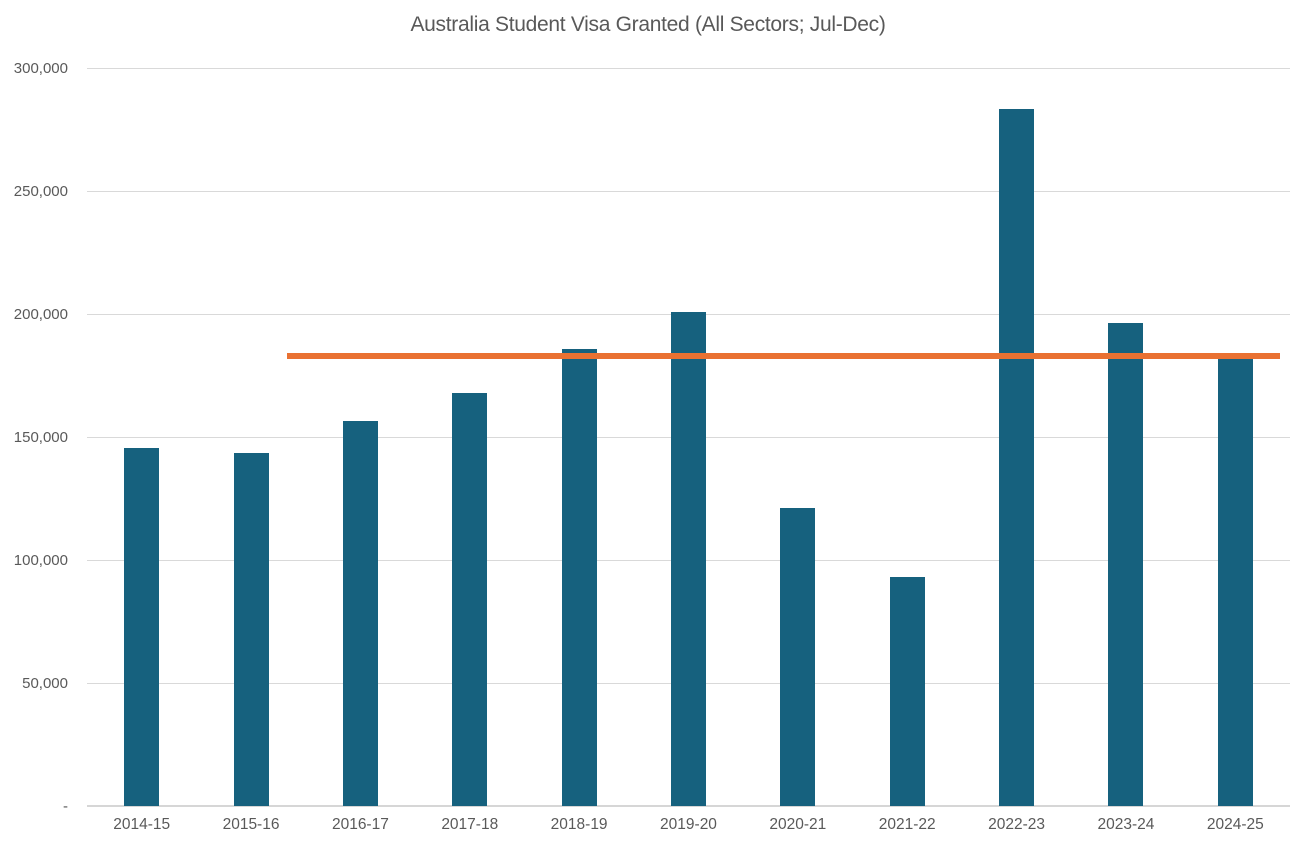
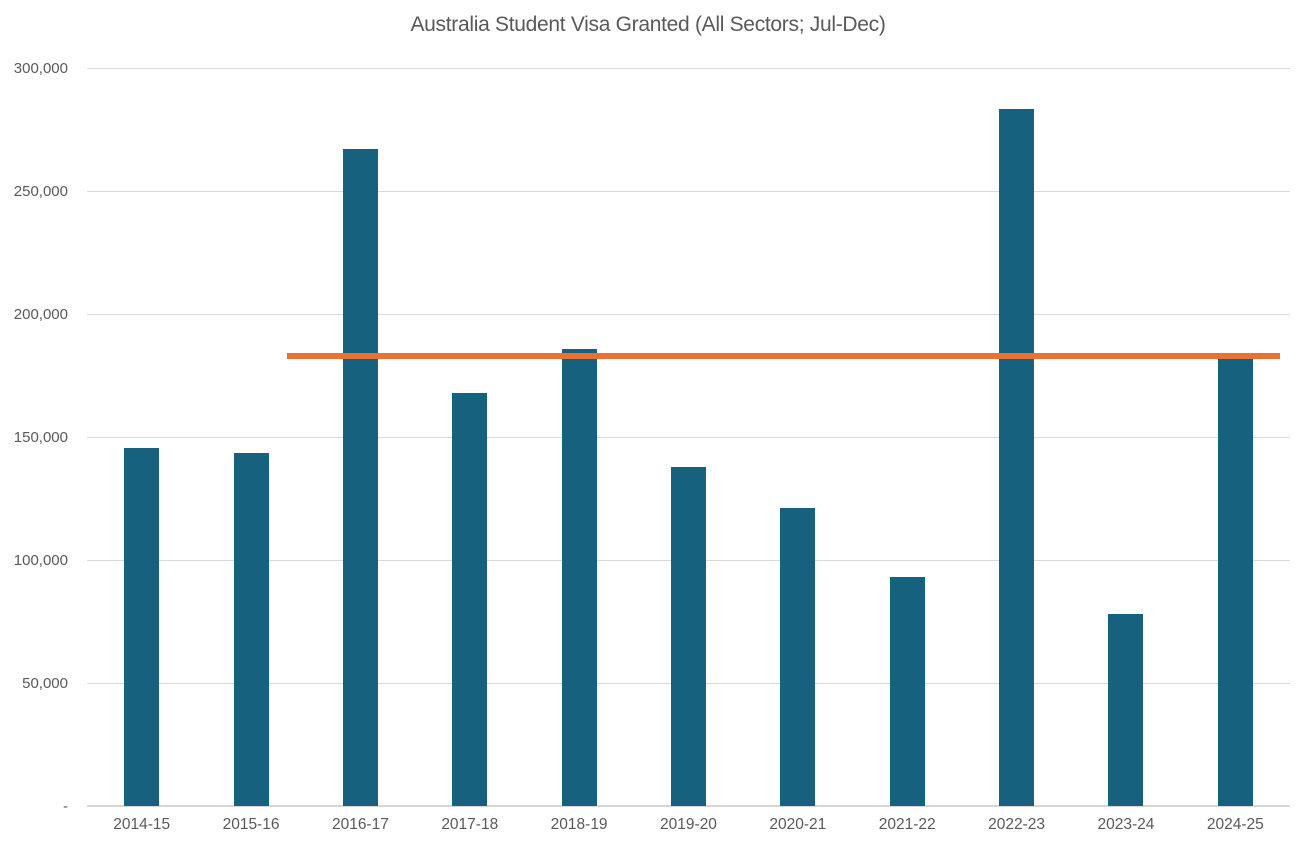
2016-17: 157000 -> 267000
2019-20: 201000 -> 138000
2023-24: 196000 -> 78000
